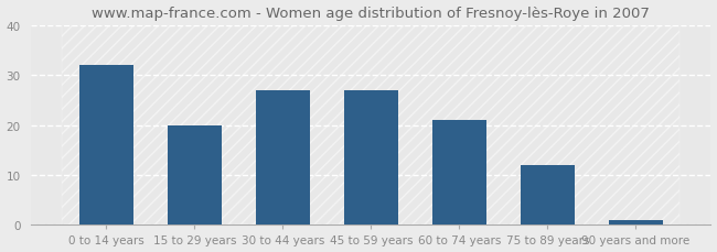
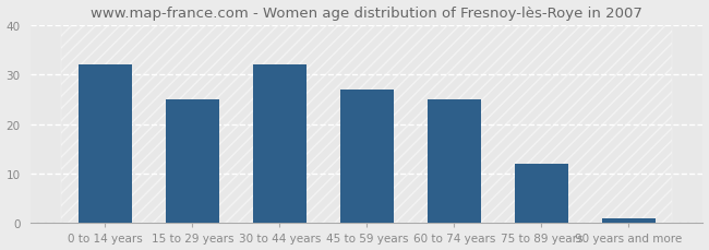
15 to 29 years: 20 -> 25
30 to 44 years: 27 -> 32
60 to 74 years: 21 -> 25
